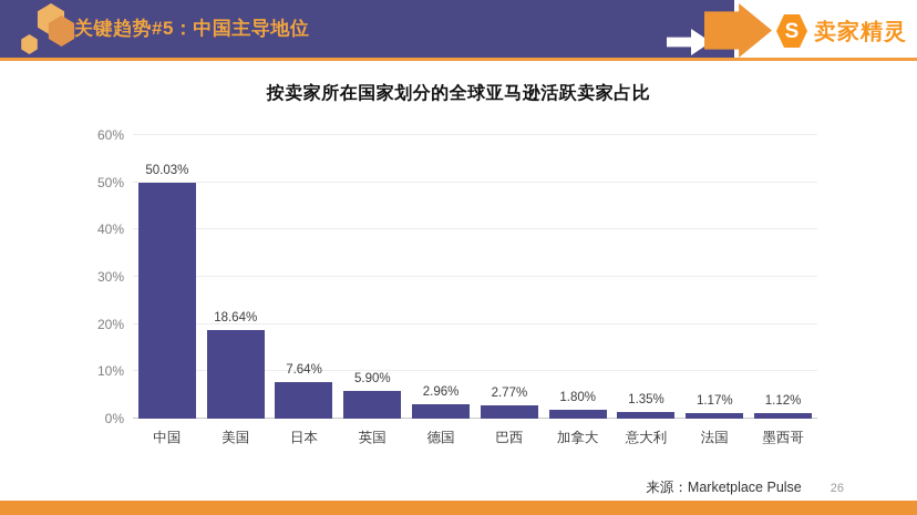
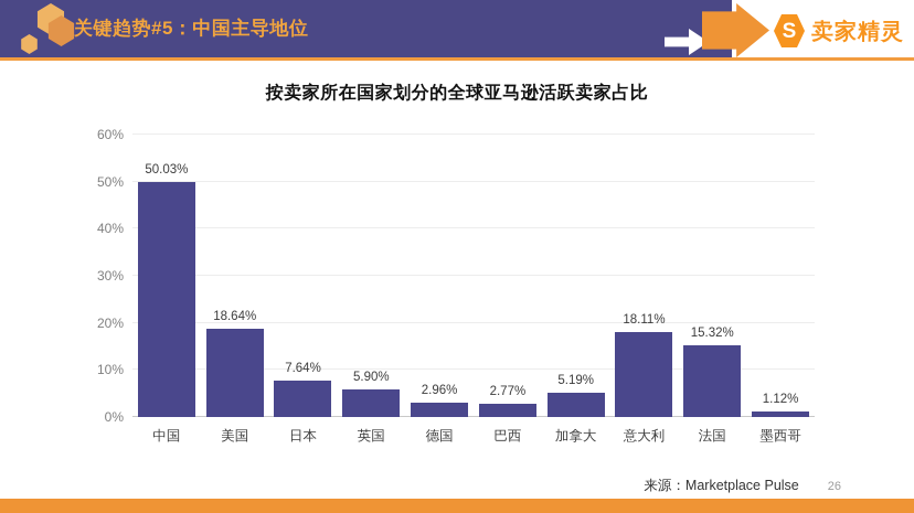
加拿大: 1.80% -> 5.19%
意大利: 1.35% -> 18.11%
法国: 1.17% -> 15.32%
